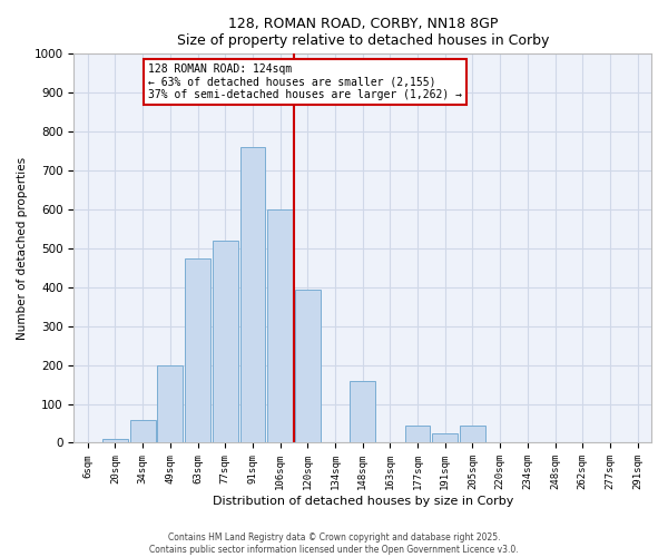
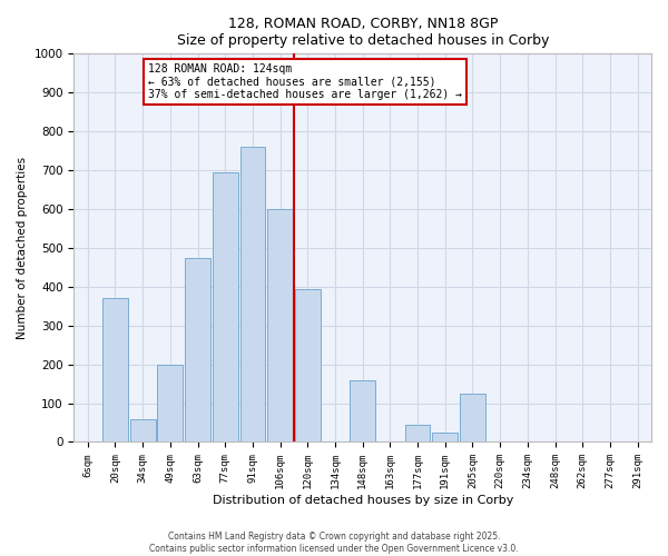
20sqm: 10 -> 370
77sqm: 520 -> 695
205sqm: 45 -> 125
